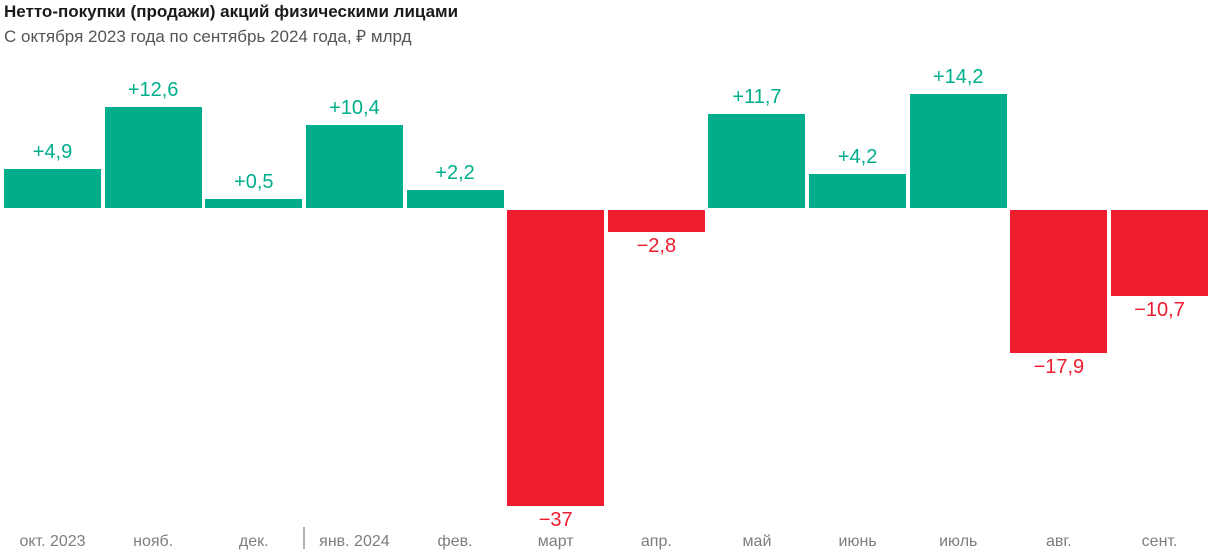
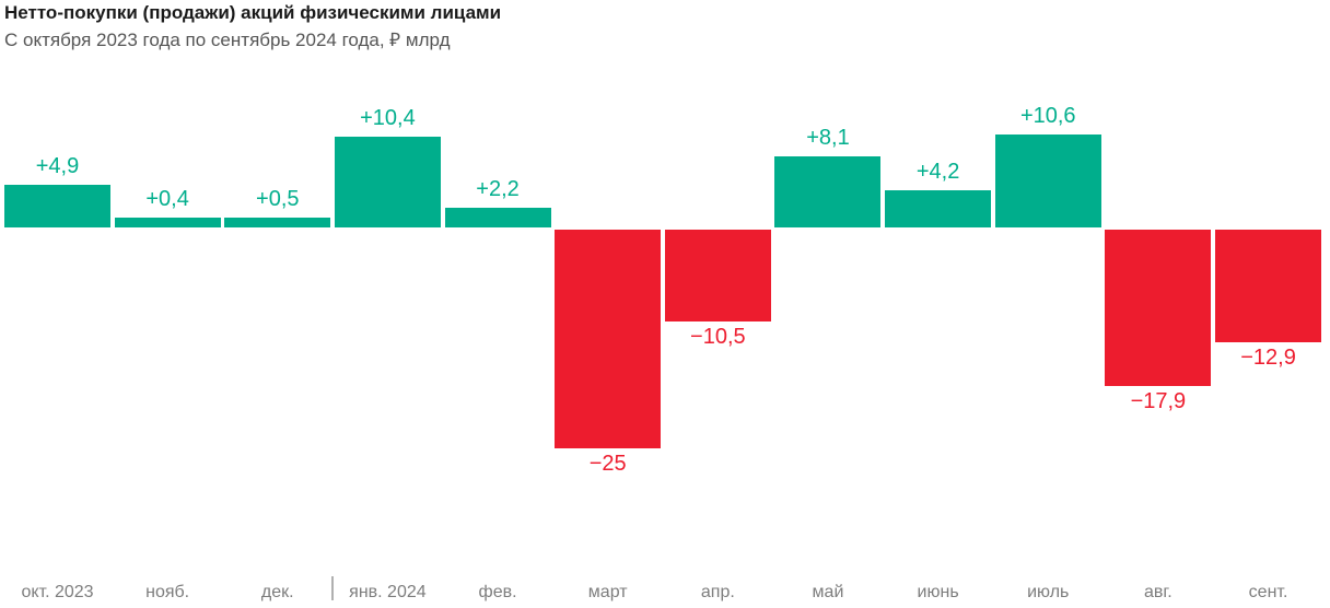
нояб.: +12,6 -> +0,4
март: −37 -> −25
апр.: −2,8 -> −10,5
май: +11,7 -> +8,1
июль: +14,2 -> +10,6
сент.: −10,7 -> −12,9
